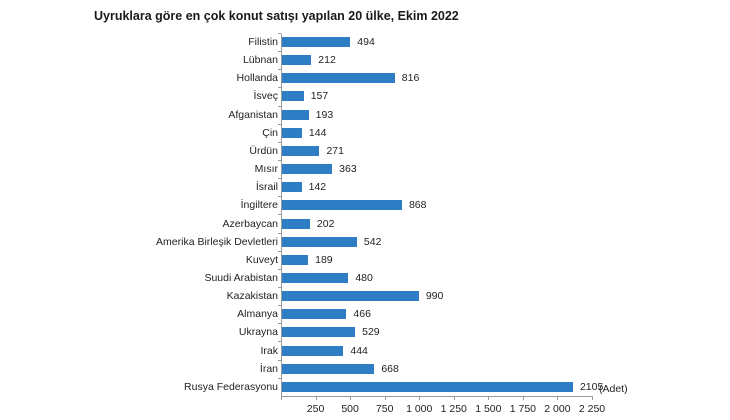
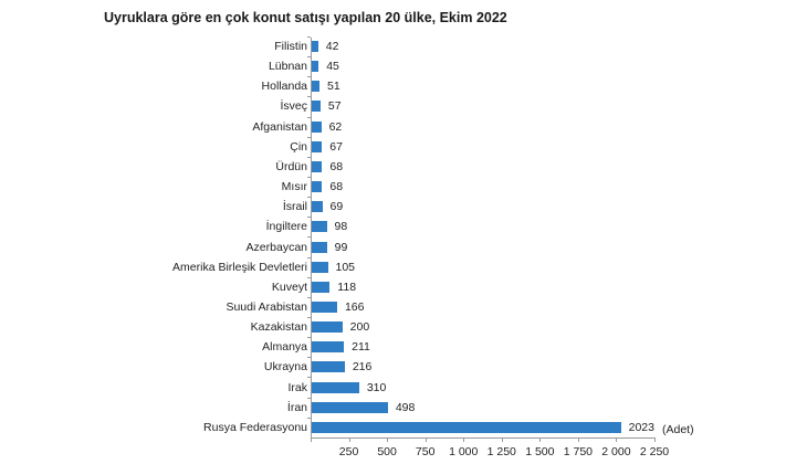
Filistin: 494 -> 42
Lübnan: 212 -> 45
Hollanda: 816 -> 51
İsveç: 157 -> 57
Afganistan: 193 -> 62
Çin: 144 -> 67
Ürdün: 271 -> 68
Mısır: 363 -> 68
İsrail: 142 -> 69
İngiltere: 868 -> 98
Azerbaycan: 202 -> 99
Amerika Birleşik Devletleri: 542 -> 105
Kuveyt: 189 -> 118
Suudi Arabistan: 480 -> 166
Kazakistan: 990 -> 200
Almanya: 466 -> 211
Ukrayna: 529 -> 216
Irak: 444 -> 310
İran: 668 -> 498
Rusya Federasyonu: 2105 -> 2023
